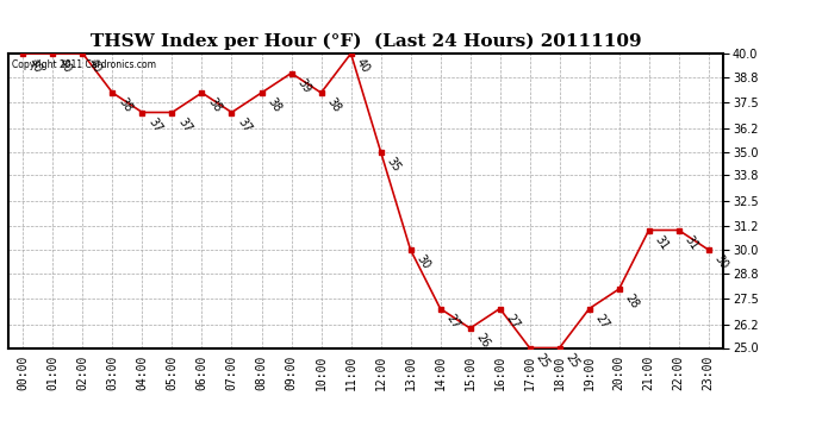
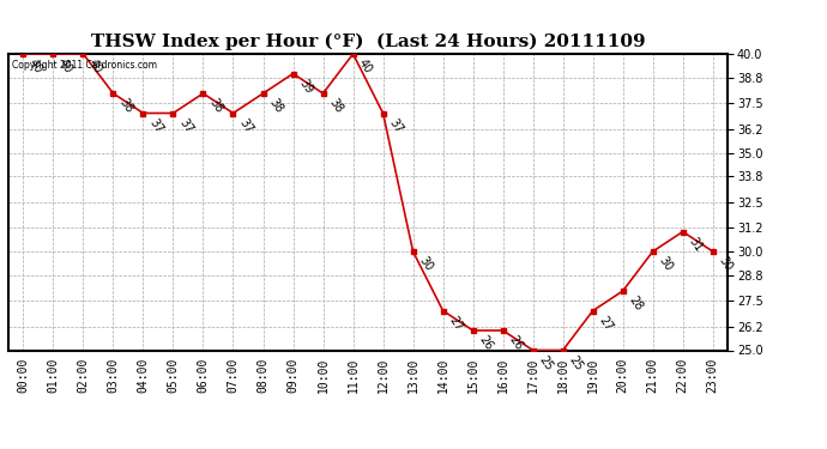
12:00: 35 -> 37
16:00: 27 -> 26
21:00: 31 -> 30
